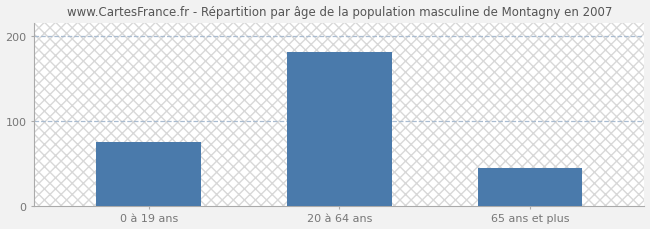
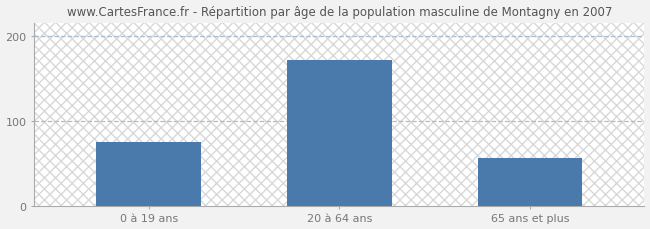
20 à 64 ans: 181 -> 172
65 ans et plus: 45 -> 56
